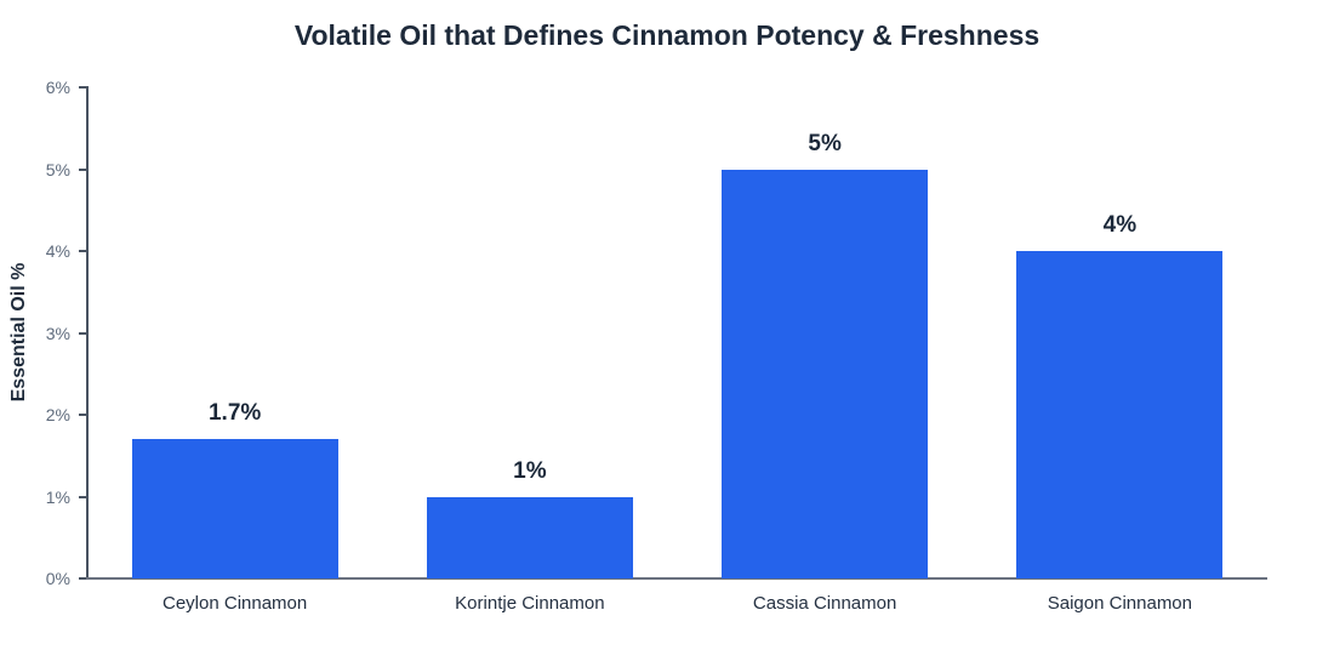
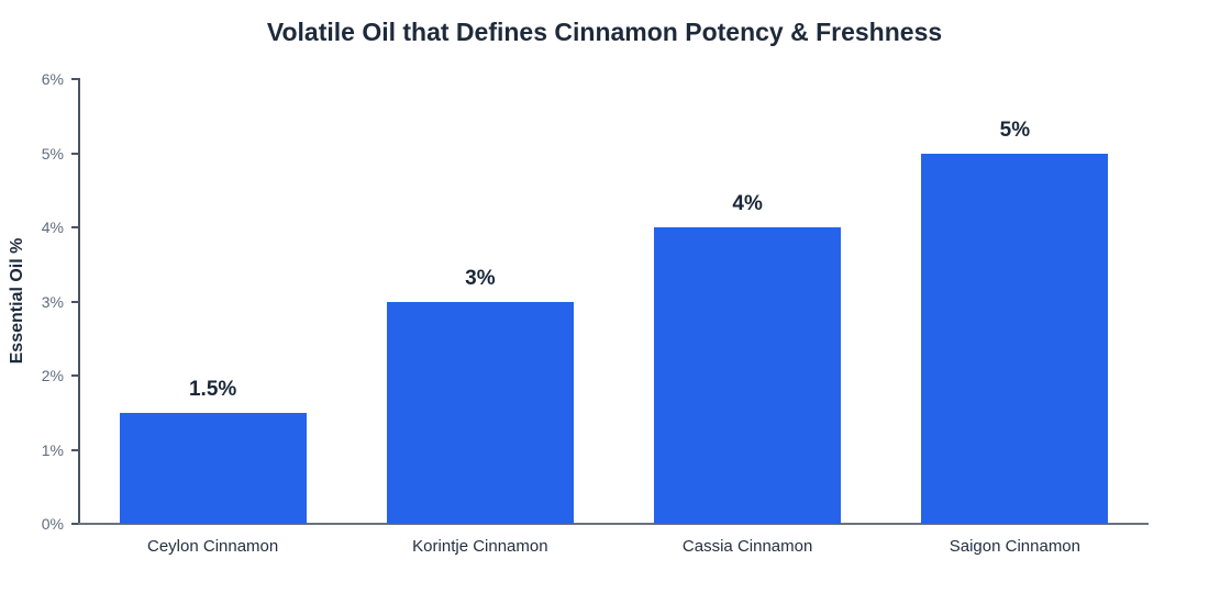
Ceylon Cinnamon: 1.7% -> 1.5%
Korintje Cinnamon: 1% -> 3%
Cassia Cinnamon: 5% -> 4%
Saigon Cinnamon: 4% -> 5%
